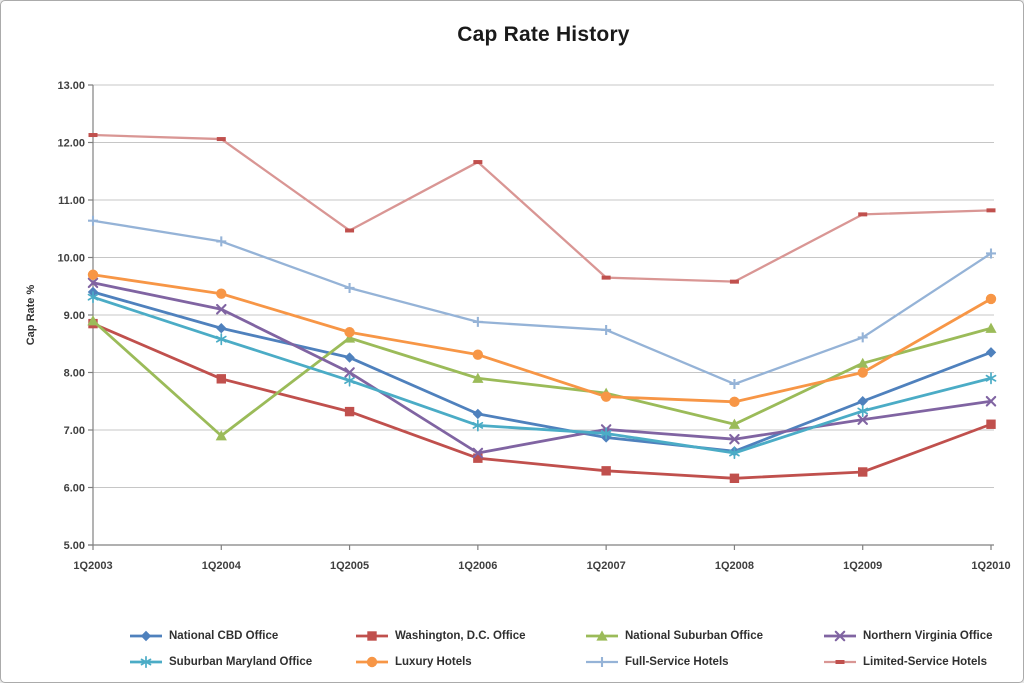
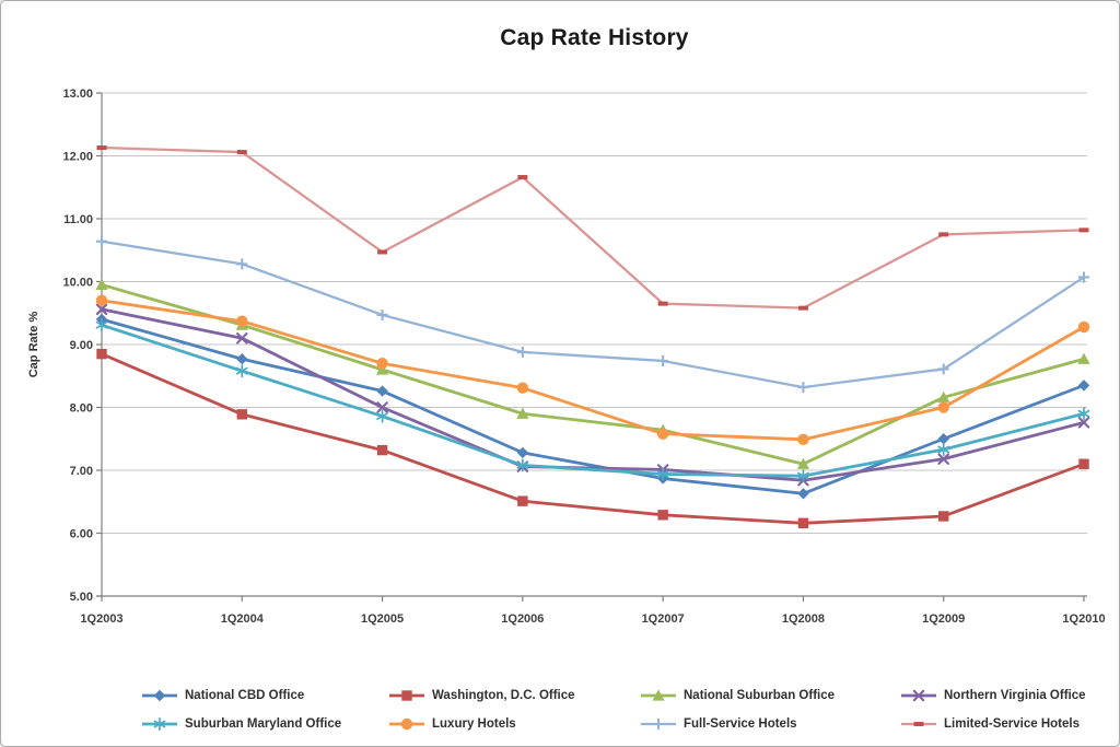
National Suburban Office/1Q2003: 8.9 -> 9.9
National Suburban Office/1Q2004: 6.9 -> 9.3
Northern Virginia Office/1Q2006: 6.6 -> 7.1
Suburban Maryland Office/1Q2008: 6.6 -> 6.9
Full-Service Hotels/1Q2008: 7.8 -> 8.3
Northern Virginia Office/1Q2010: 7.5 -> 7.8
